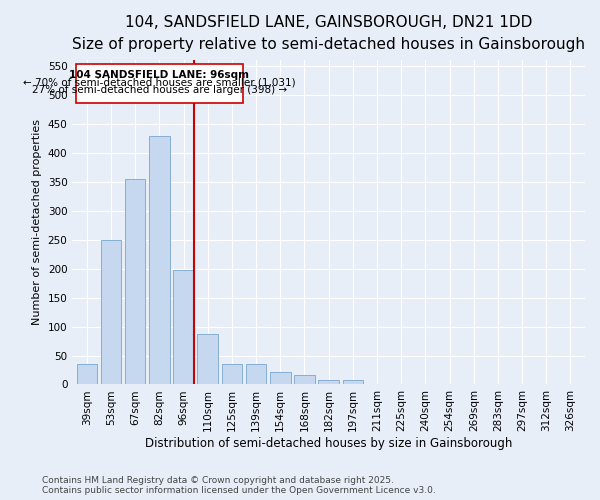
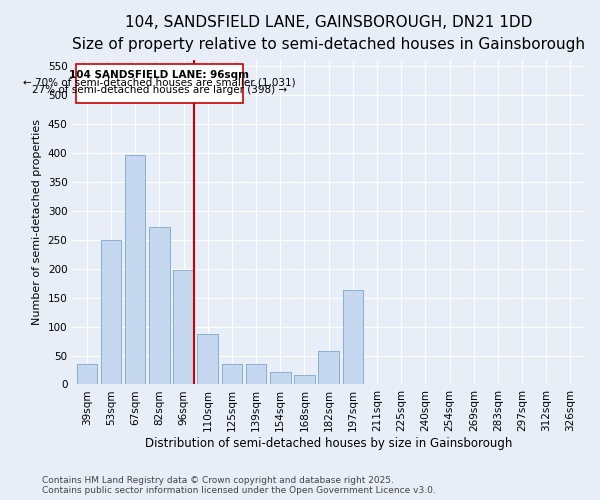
67sqm: 355 -> 396
82sqm: 430 -> 272
182sqm: 8 -> 58
197sqm: 8 -> 164
